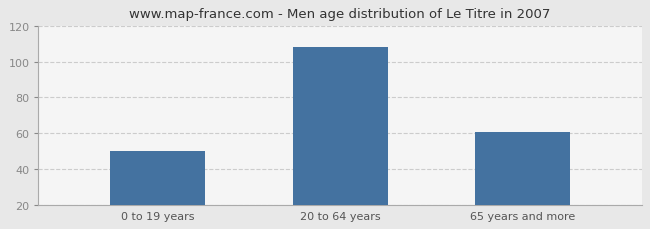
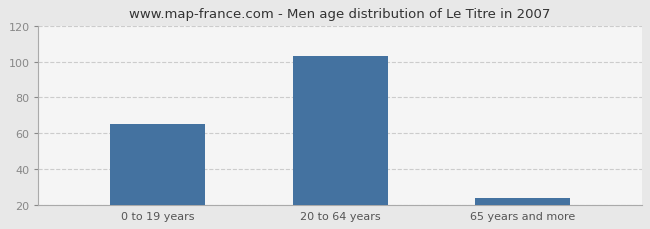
0 to 19 years: 50 -> 65
20 to 64 years: 108 -> 103
65 years and more: 61 -> 24
